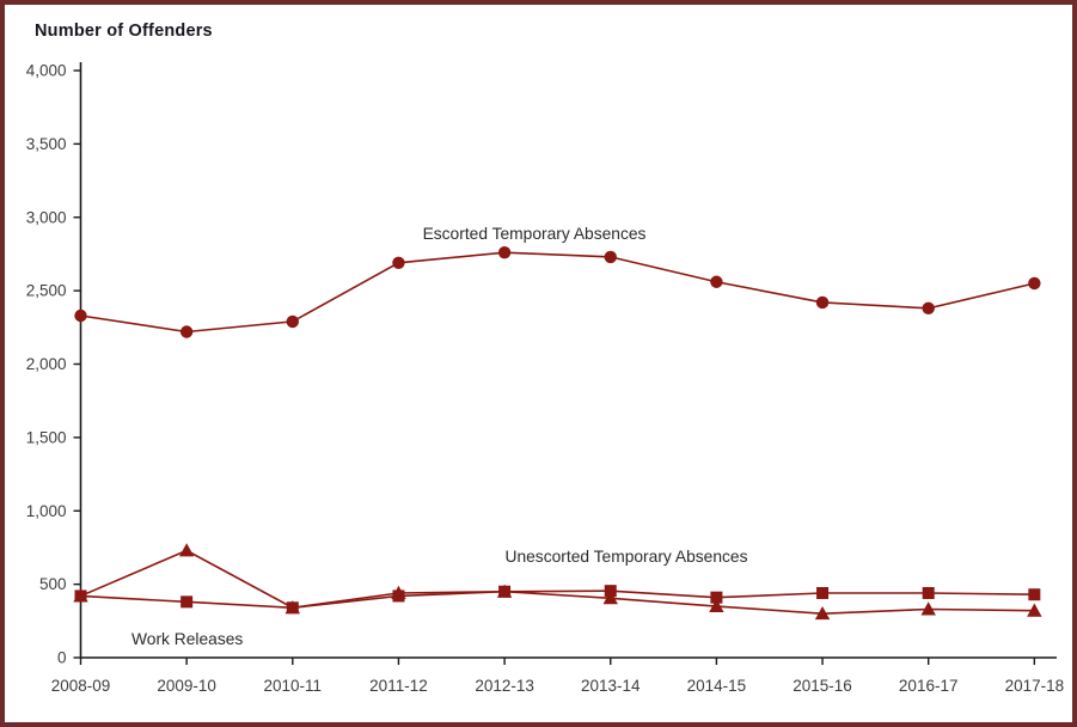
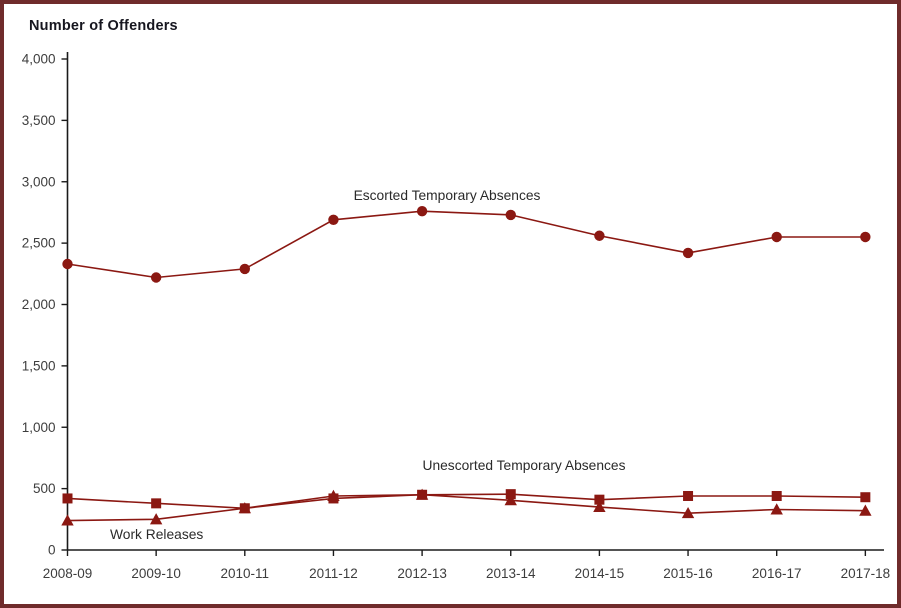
Work Releases/2008-09: 420 -> 240
Work Releases/2009-10: 730 -> 250
Escorted Temporary Absences/2016-17: 2380 -> 2550
